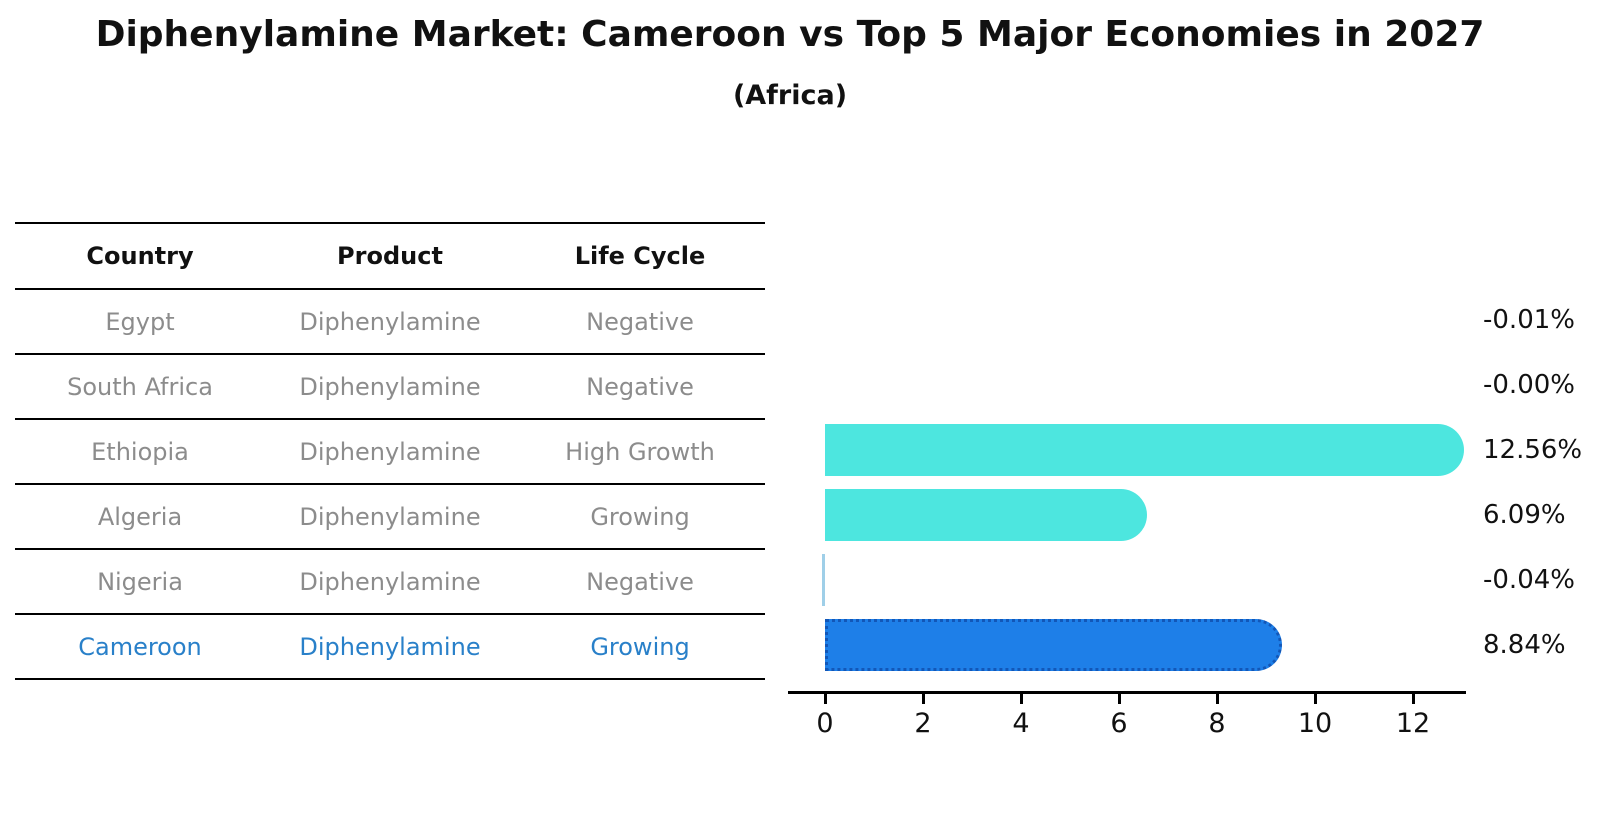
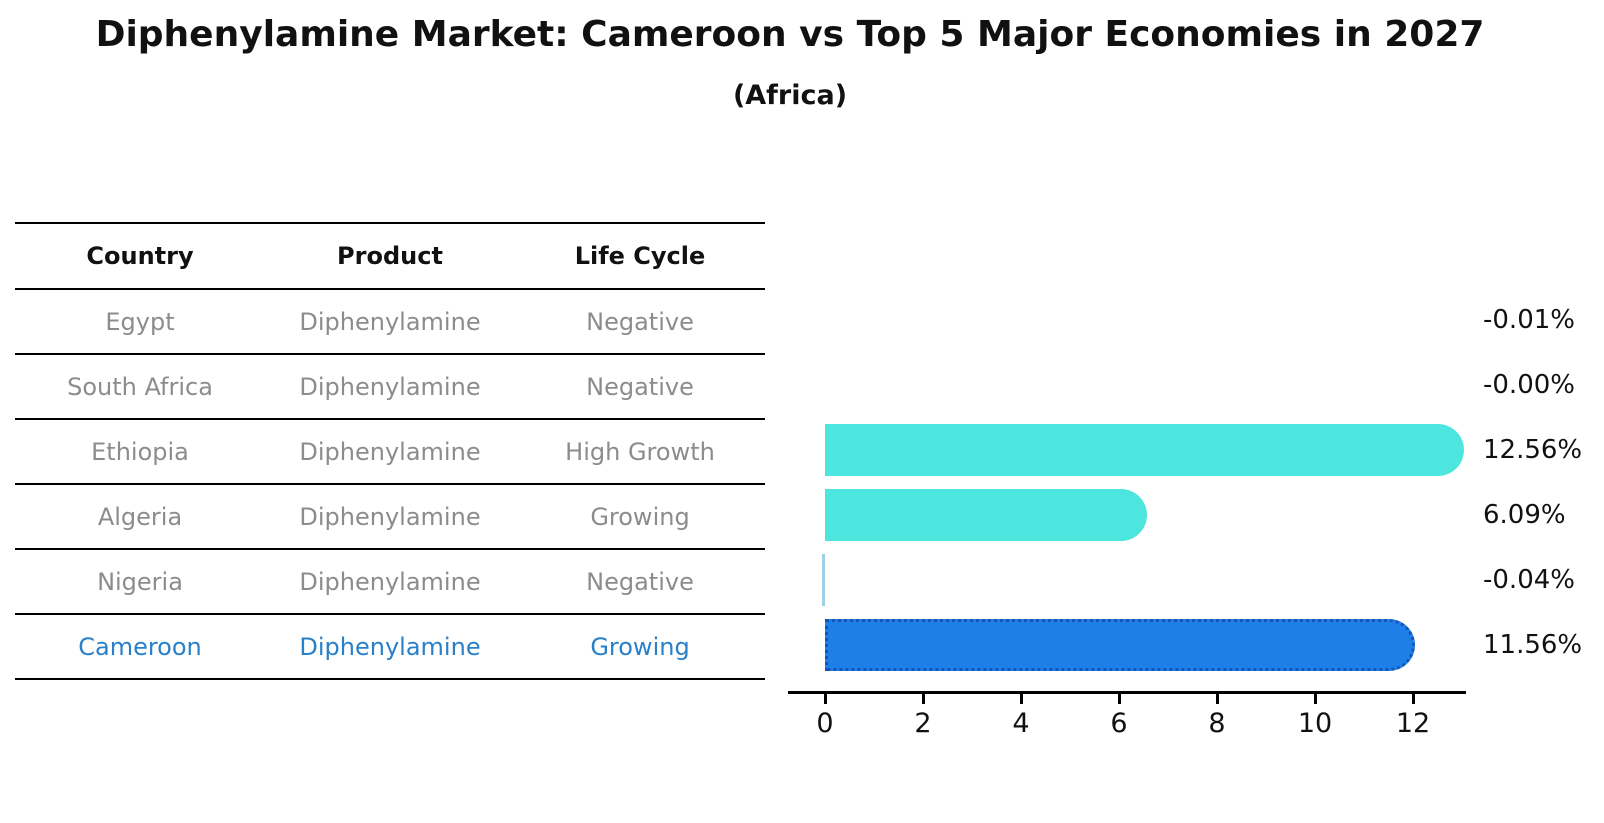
Cameroon: 8.84% -> 11.56%
